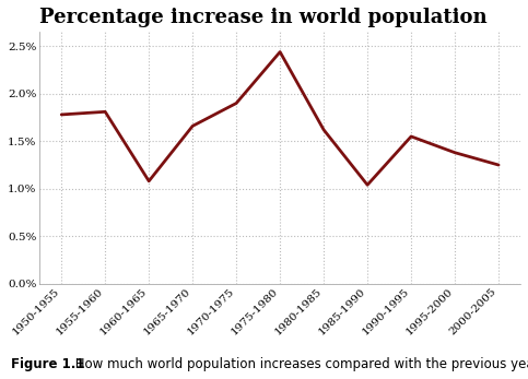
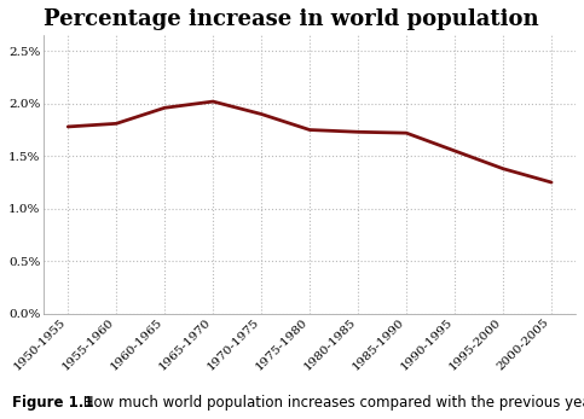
1960-1965: 1.08% -> 1.96%
1965-1970: 1.66% -> 2.02%
1975-1980: 2.44% -> 1.75%
1980-1985: 1.62% -> 1.73%
1985-1990: 1.04% -> 1.72%
